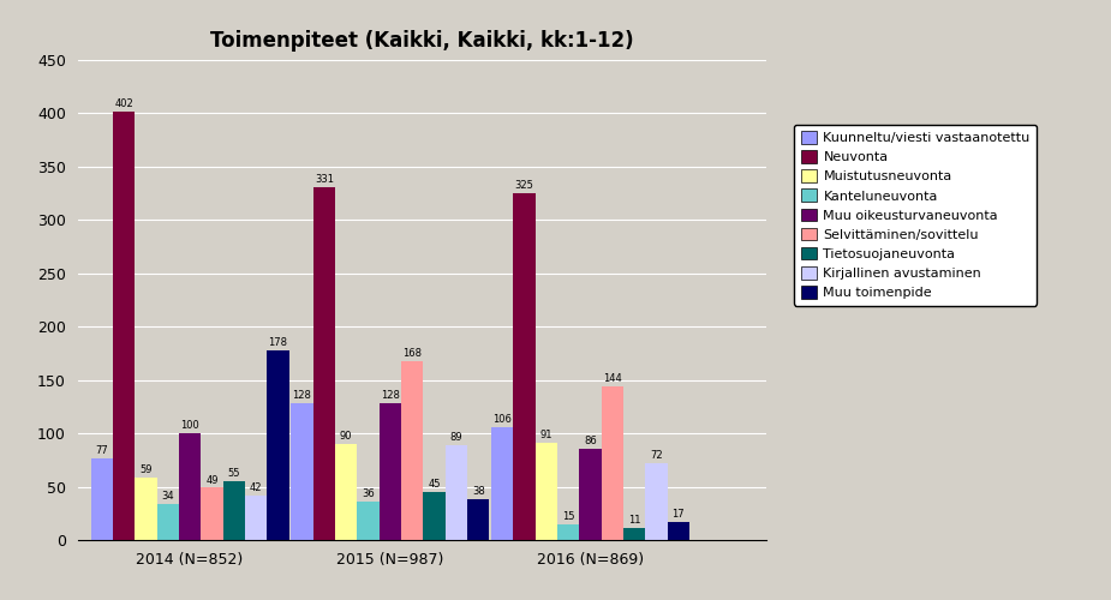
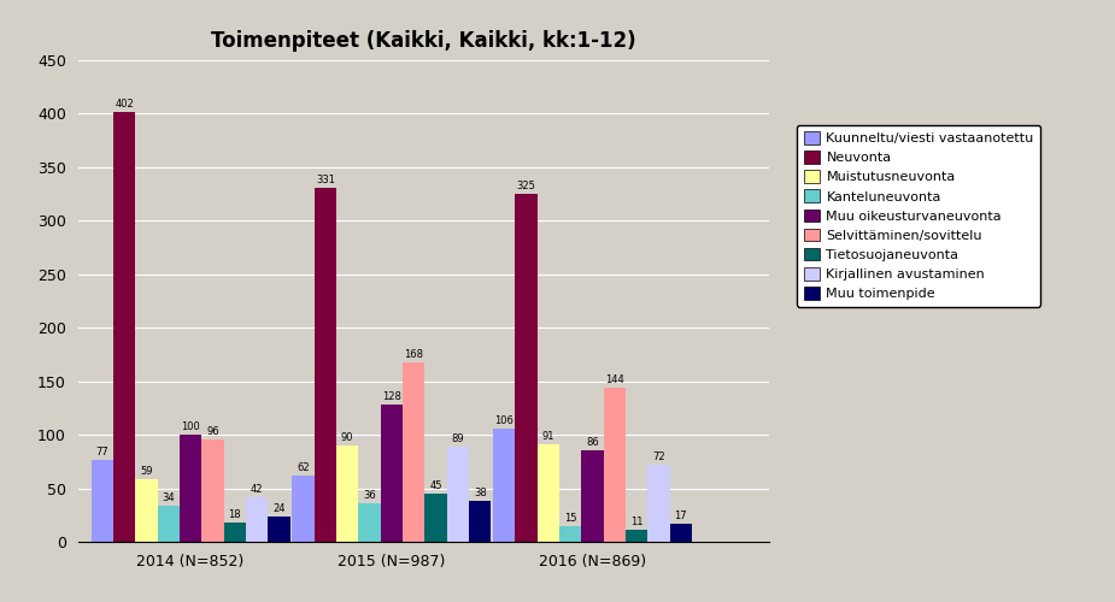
Selvittäminen/sovittelu/2014 (N=852): 49 -> 96
Tietosuojaneuvonta/2014 (N=852): 55 -> 18
Muu toimenpide/2014 (N=852): 178 -> 24
Kuunneltu/viesti vastaanotettu/2015 (N=987): 128 -> 62
